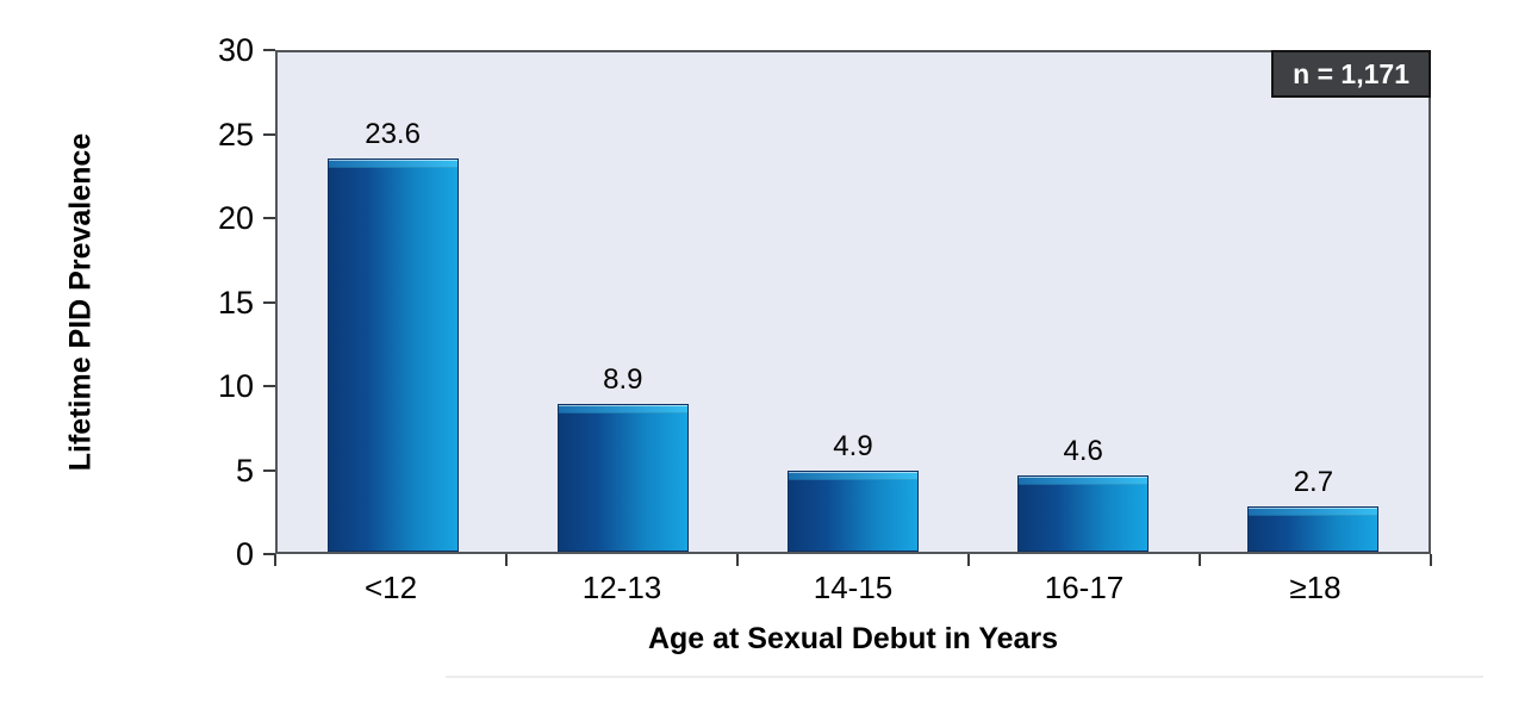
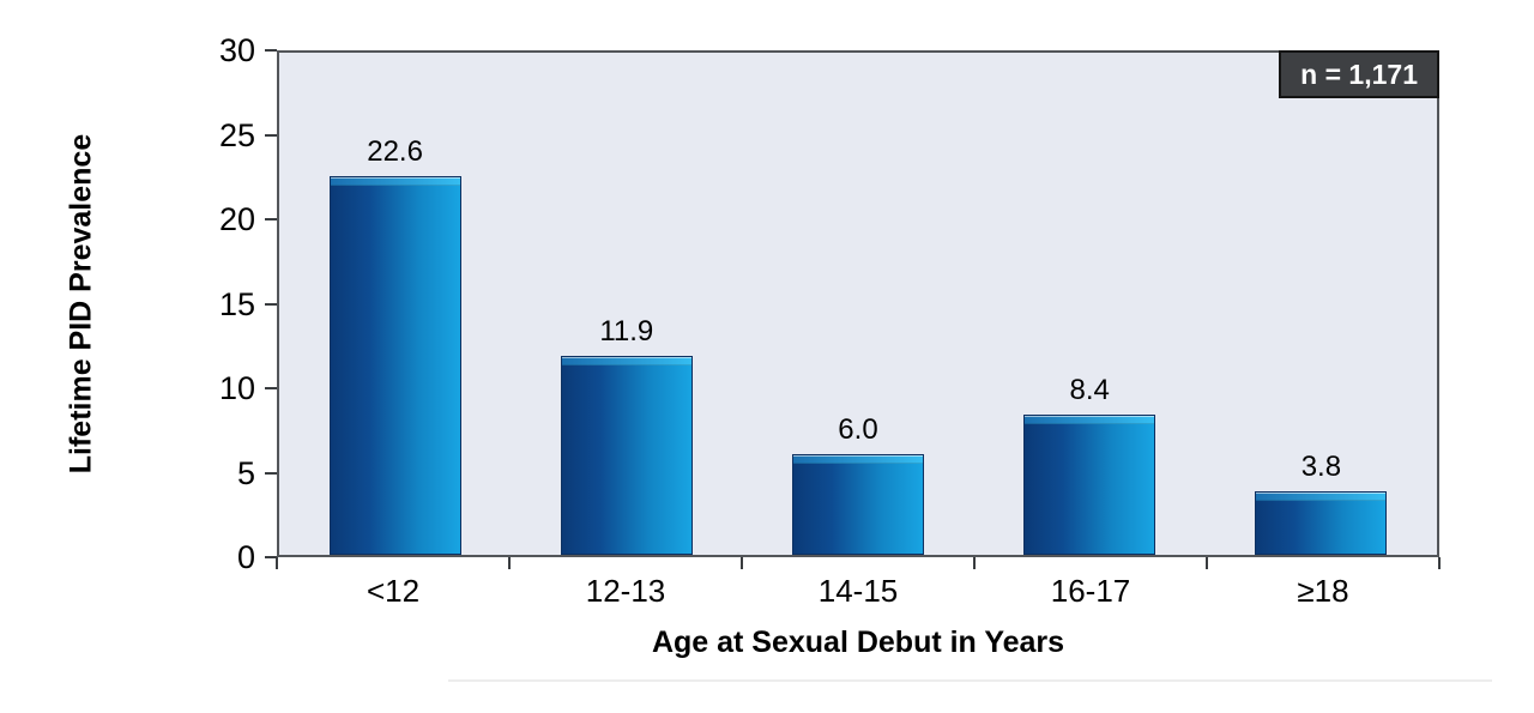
<12: 23.6 -> 22.6
12-13: 8.9 -> 11.9
14-15: 4.9 -> 6.0
16-17: 4.6 -> 8.4
≥18: 2.7 -> 3.8
